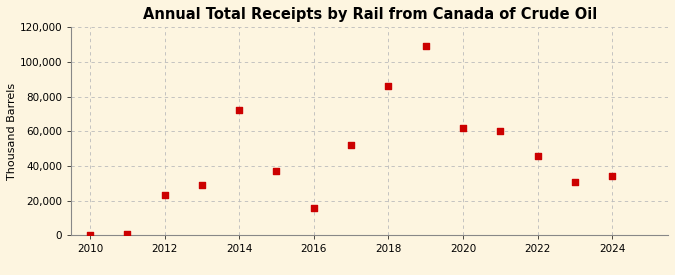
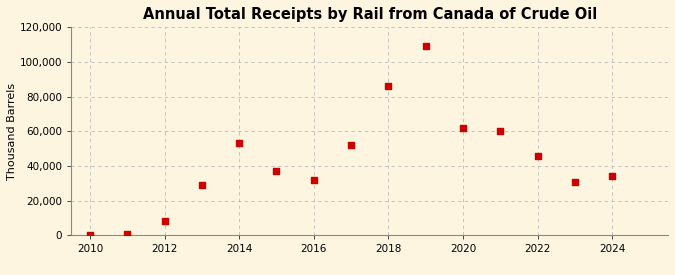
2012: 23,000 -> 8,000
2014: 72,000 -> 53,000
2016: 16,000 -> 32,000
